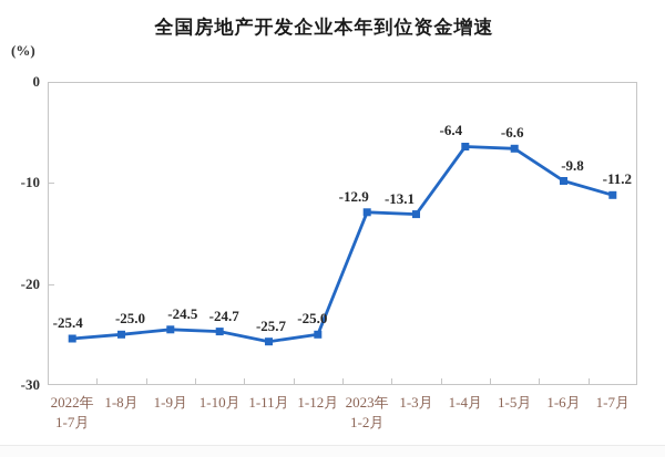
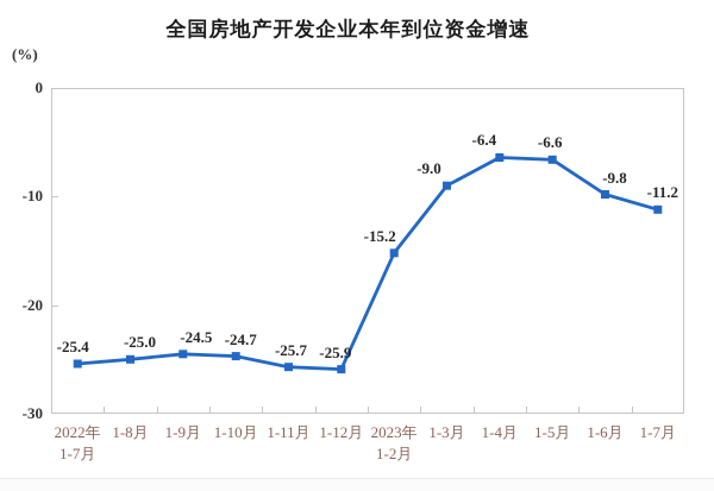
1-12月: -25.0 -> -25.9
2023年 1-2月: -12.9 -> -15.2
1-3月: -13.1 -> -9.0
